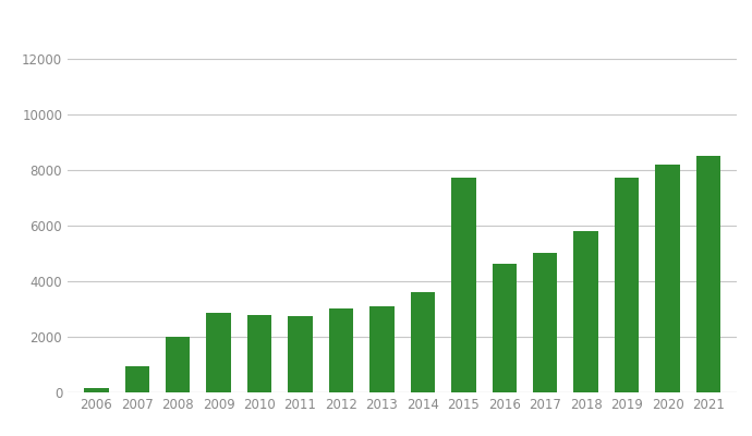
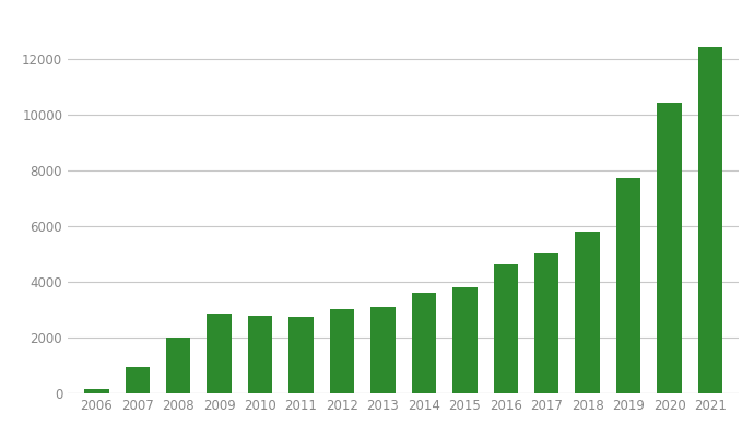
2015: 7750 -> 3800
2020: 8200 -> 10420
2021: 8500 -> 12430
